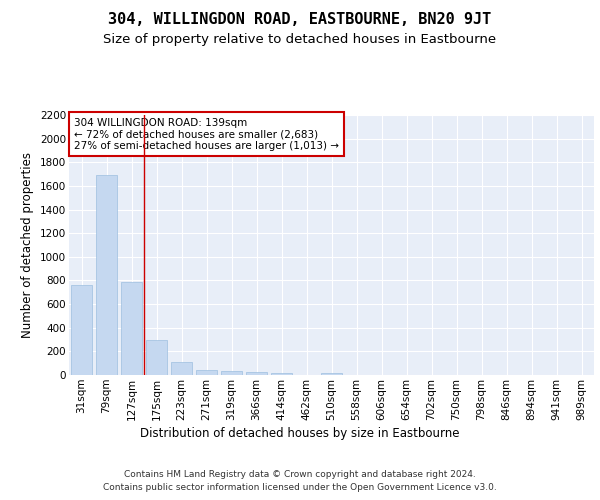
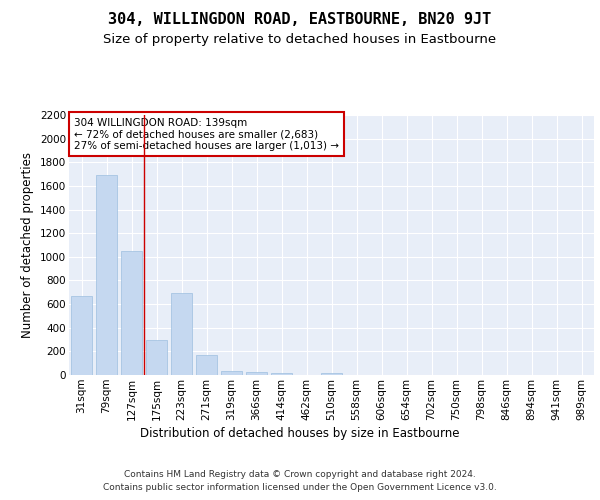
31sqm: 760 -> 670
127sqm: 790 -> 1050
223sqm: 110 -> 690
271sqm: 40 -> 170
